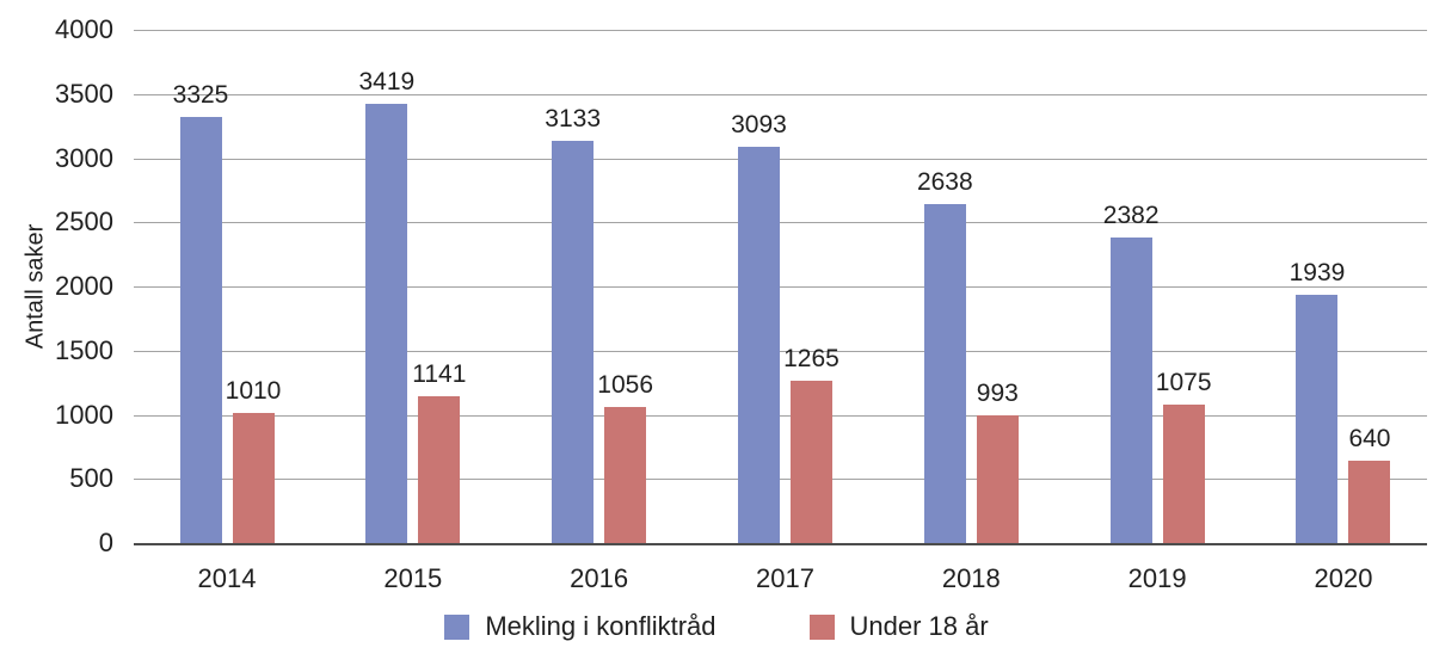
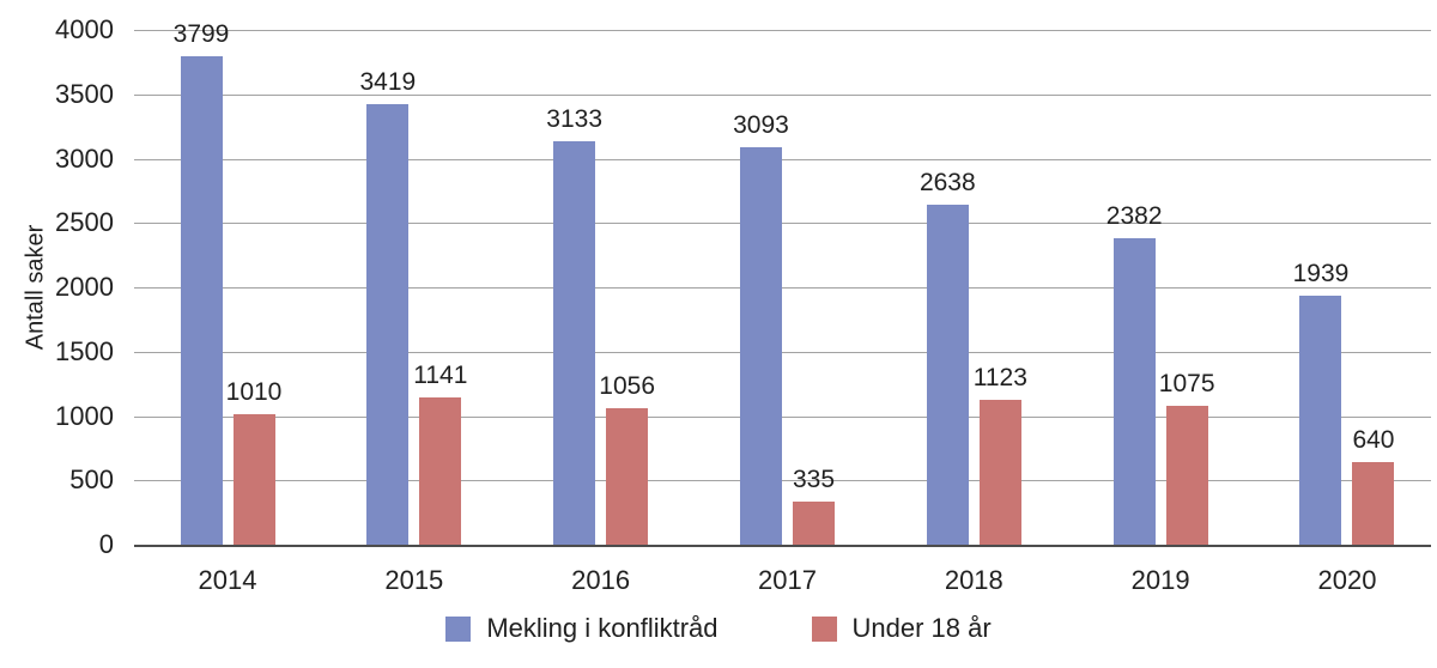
Mekling i konfliktråd/2014: 3325 -> 3799
Under 18 år/2017: 1265 -> 335
Under 18 år/2018: 993 -> 1123
